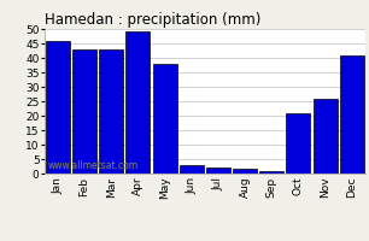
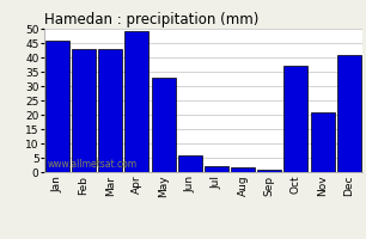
May: 38.0 -> 33.0
Jun: 3.0 -> 6.0
Oct: 21.0 -> 37.0
Nov: 26.0 -> 21.0
